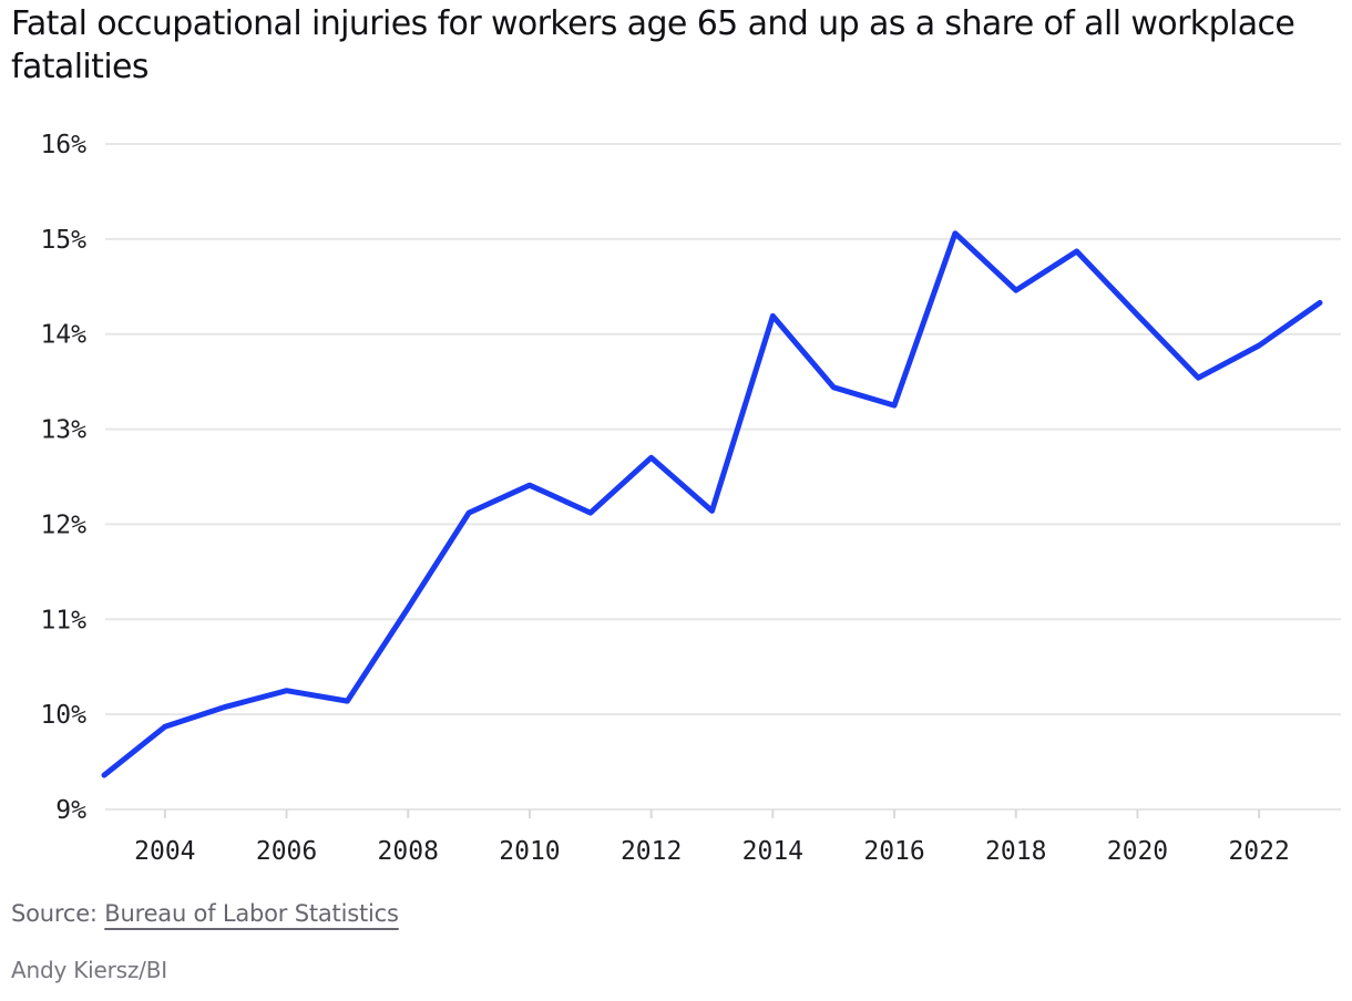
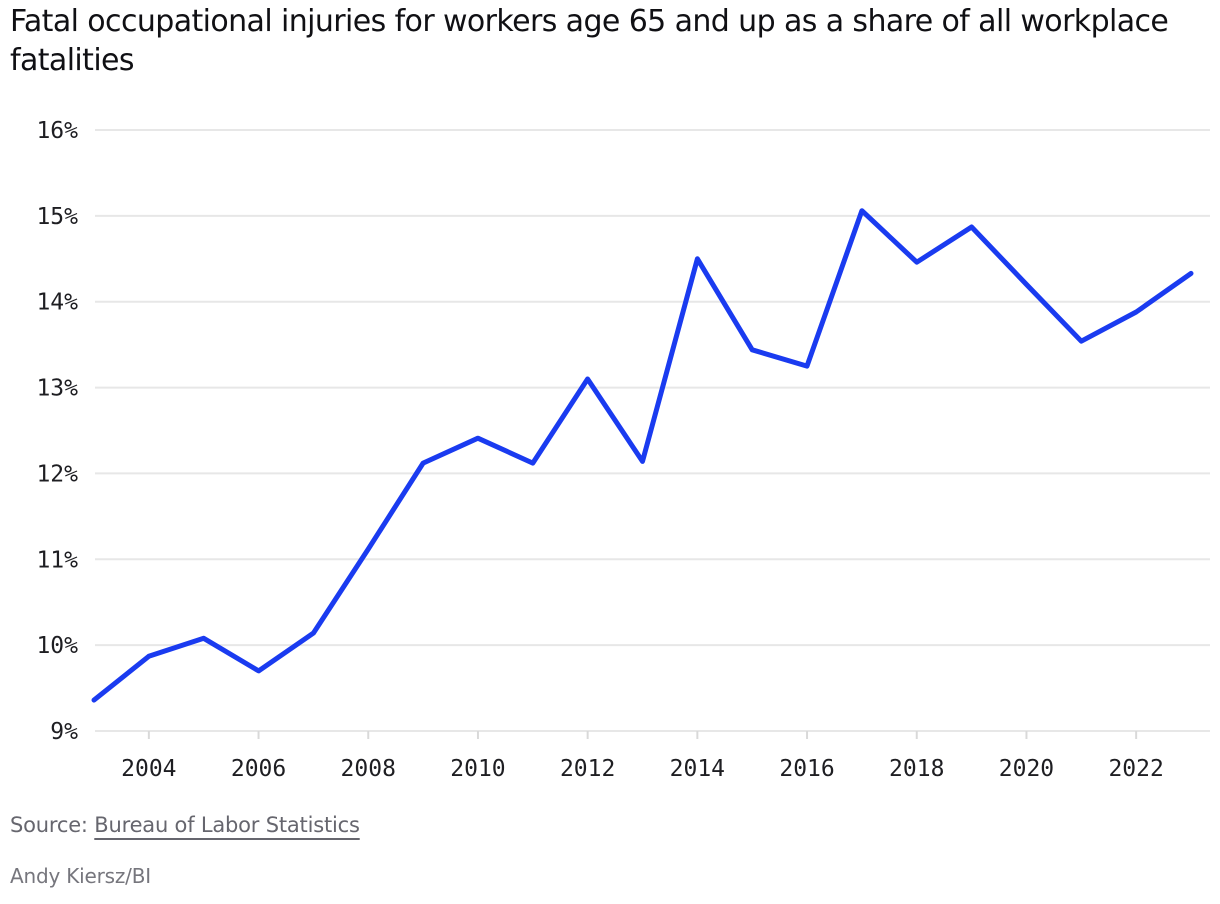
2006: 10.2% -> 9.7%
2012: 12.7% -> 13.1%
2014: 14.2% -> 14.5%
